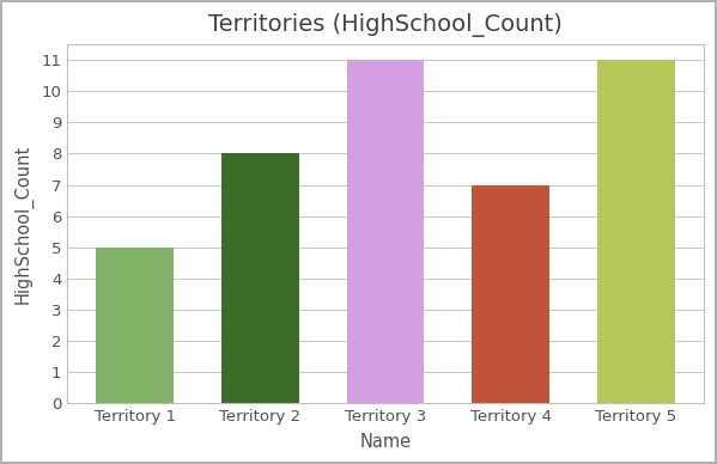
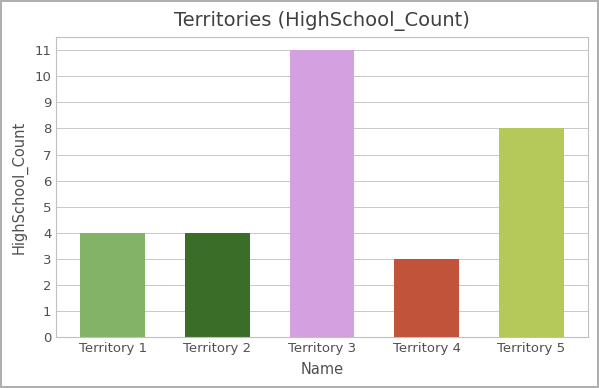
Territory 1: 5 -> 4
Territory 2: 8 -> 4
Territory 4: 7 -> 3
Territory 5: 11 -> 8
